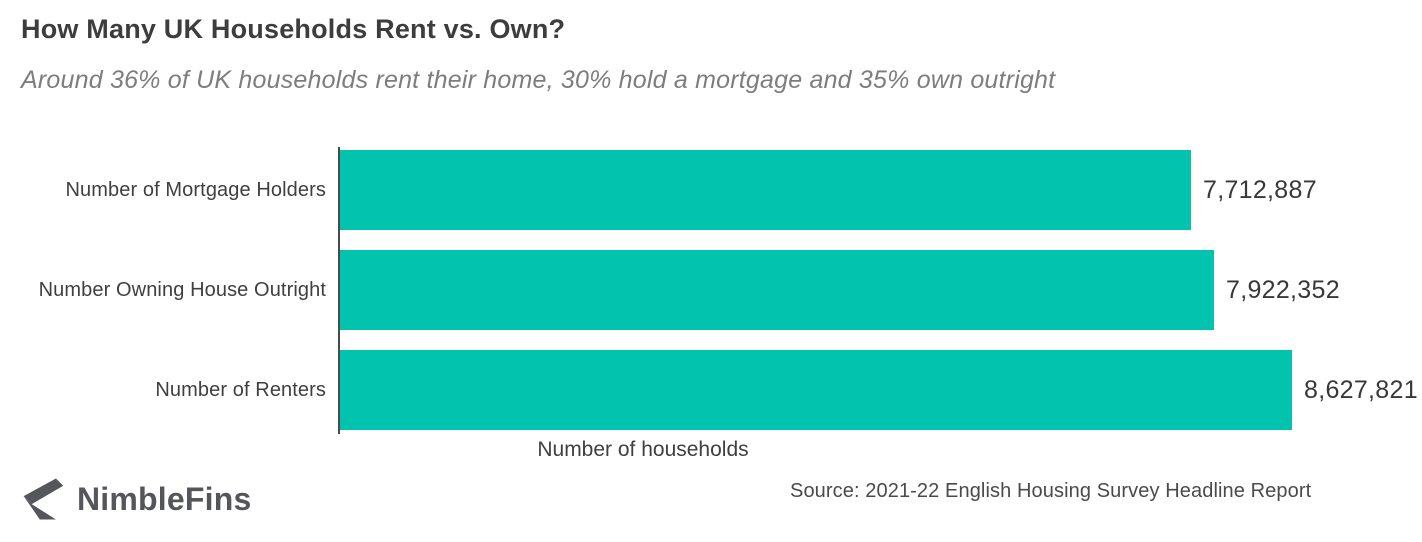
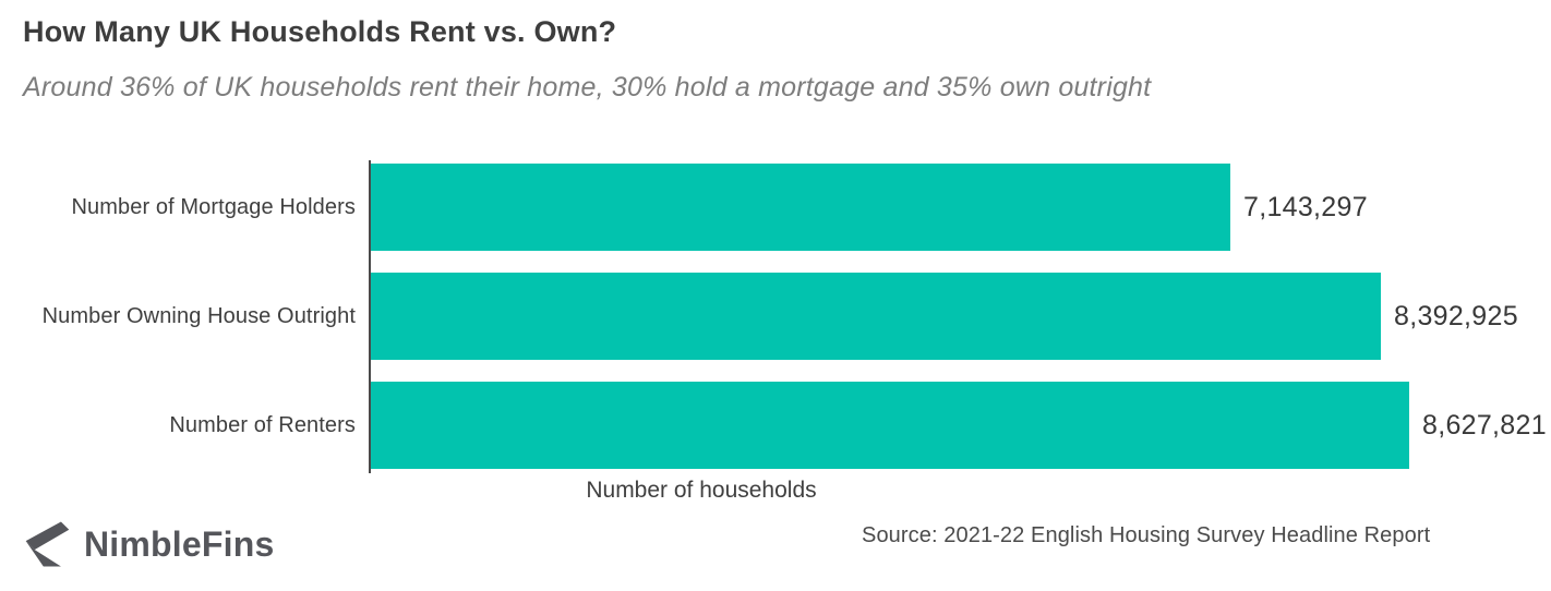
Number of Mortgage Holders: 7,712,887 -> 7,143,297
Number Owning House Outright: 7,922,352 -> 8,392,925
